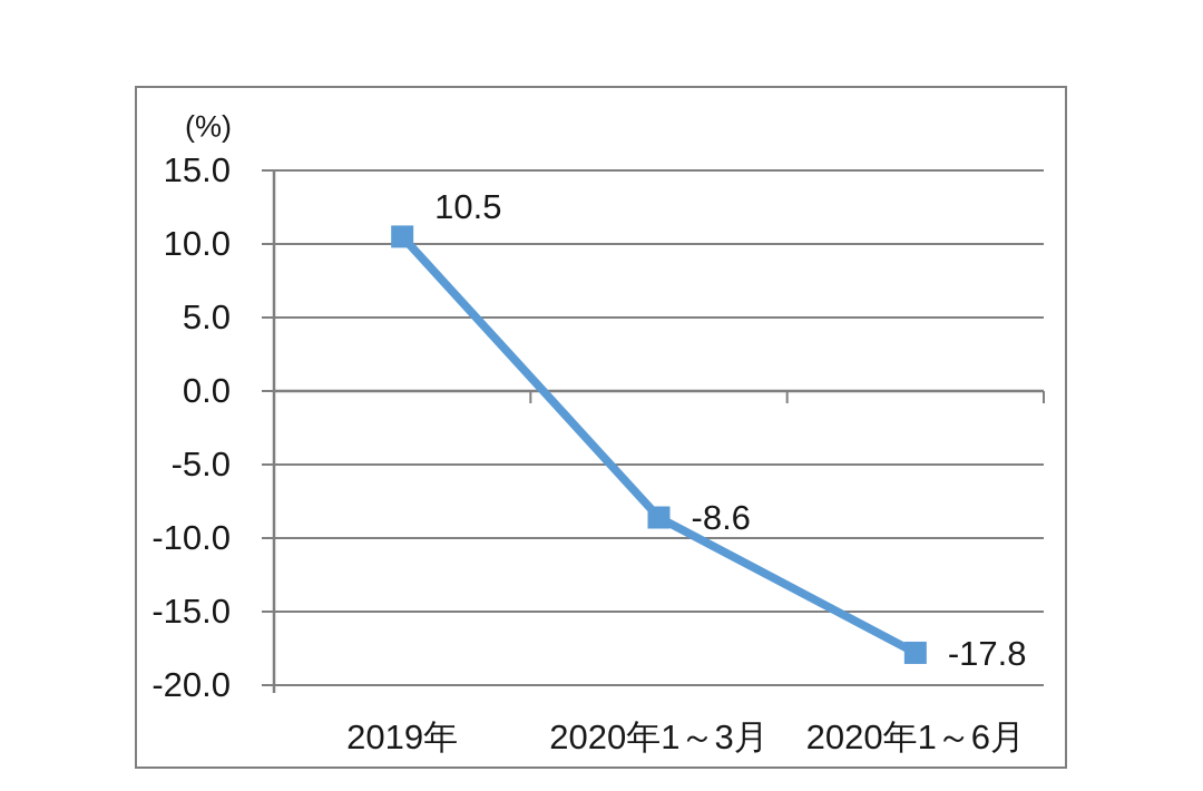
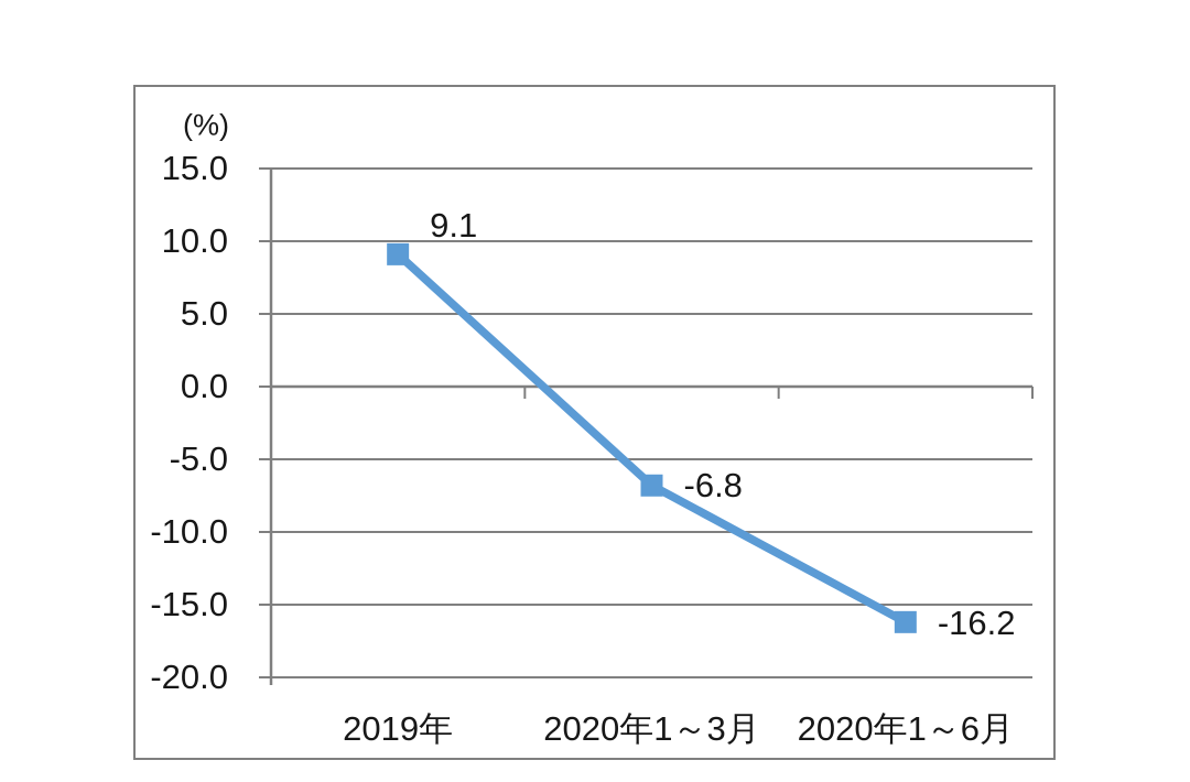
2019年: 10.5 -> 9.1
2020年1～3月: -8.6 -> -6.8
2020年1～6月: -17.8 -> -16.2
